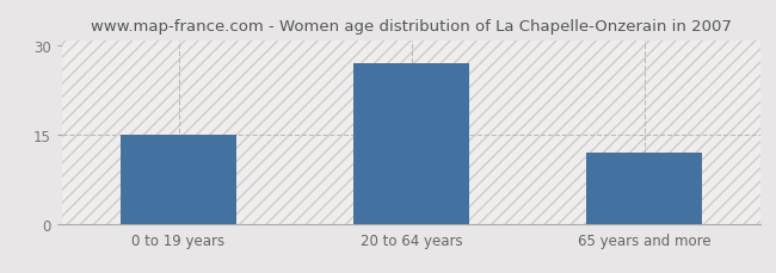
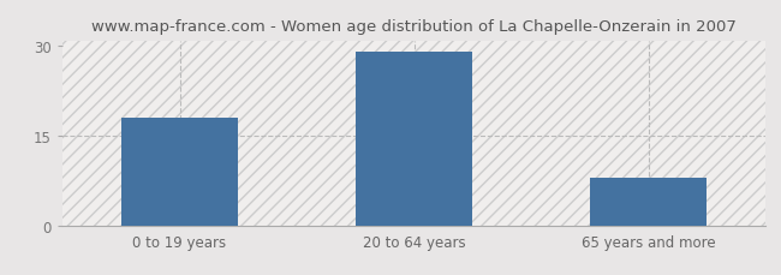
0 to 19 years: 15 -> 18
20 to 64 years: 27 -> 29
65 years and more: 12 -> 8
